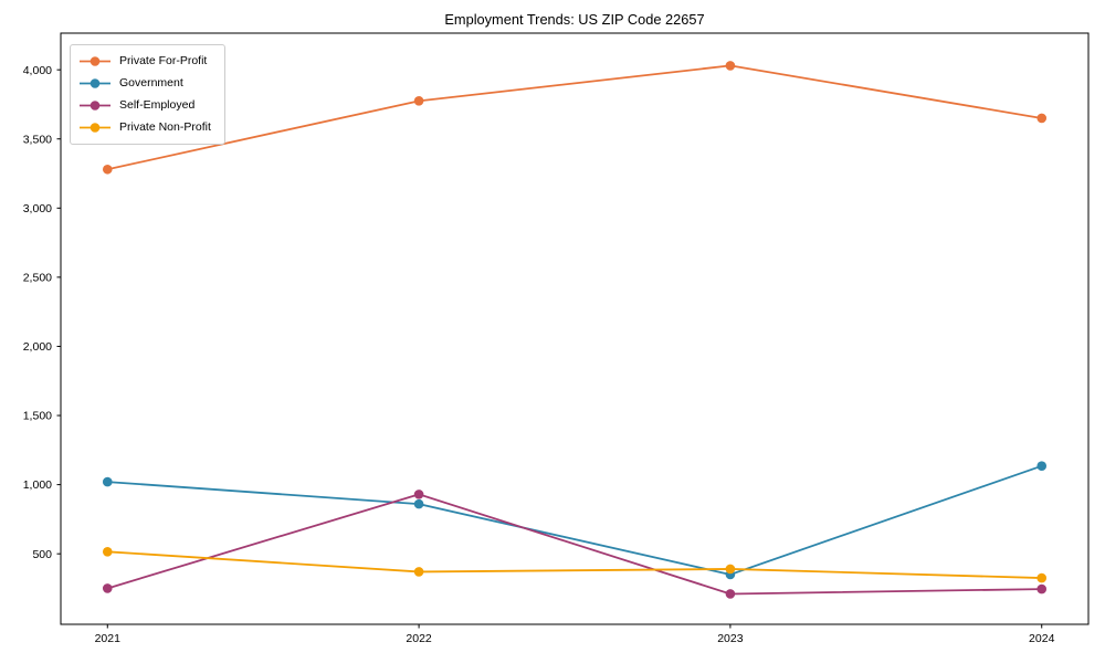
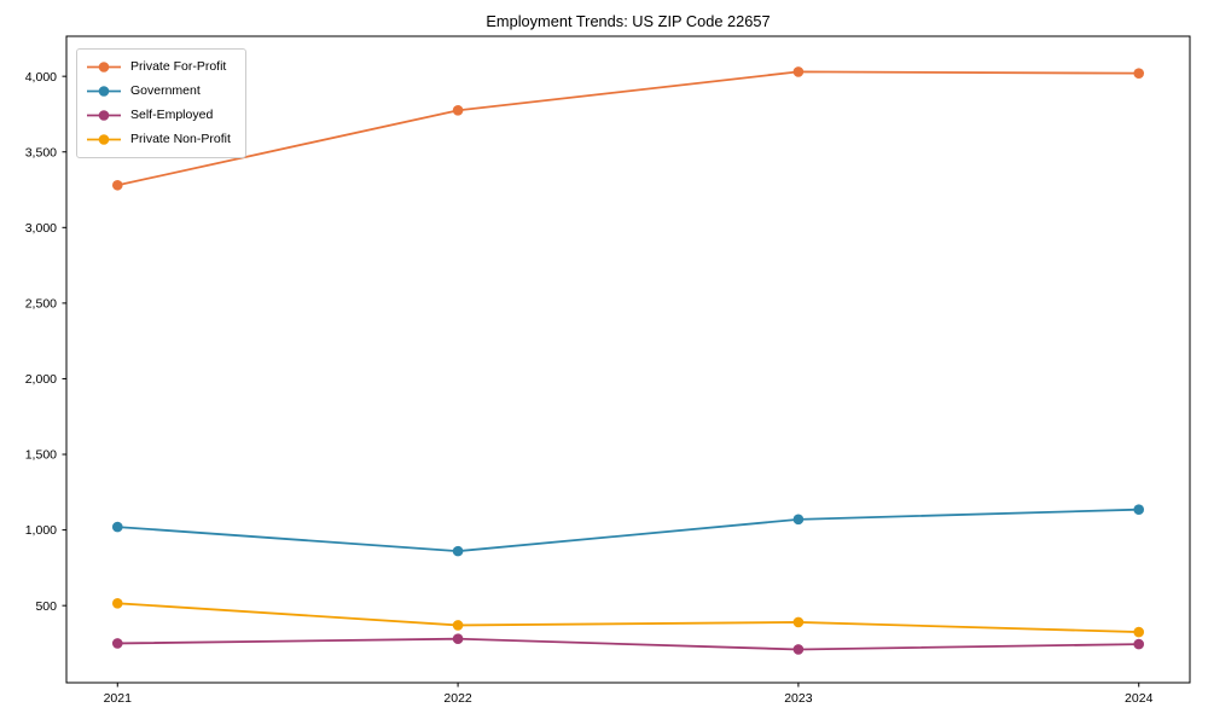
Self-Employed/2022: 930 -> 280
Government/2023: 350 -> 1070
Private For-Profit/2024: 3650 -> 4020
